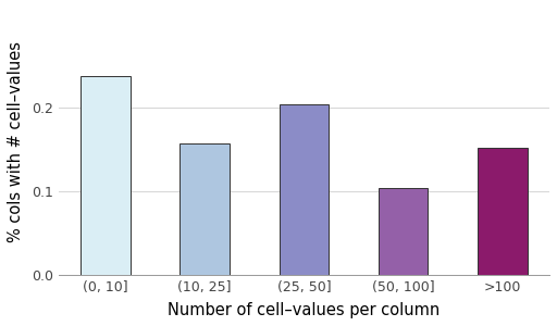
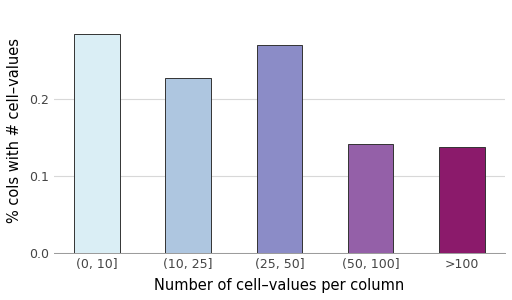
(0, 10]: 0.238 -> 0.285
(10, 25]: 0.158 -> 0.228
(25, 50]: 0.204 -> 0.270
(50, 100]: 0.104 -> 0.142
>100: 0.152 -> 0.138
